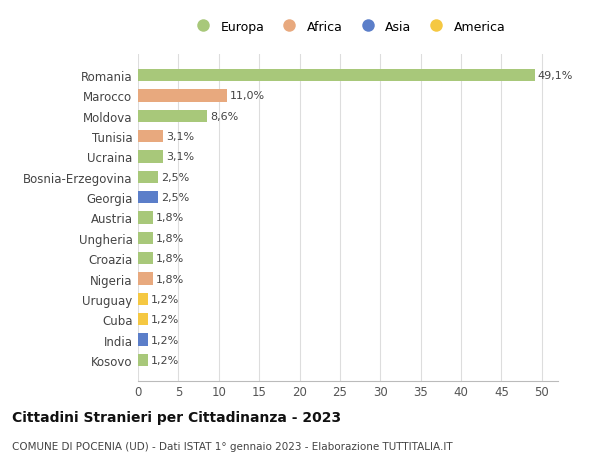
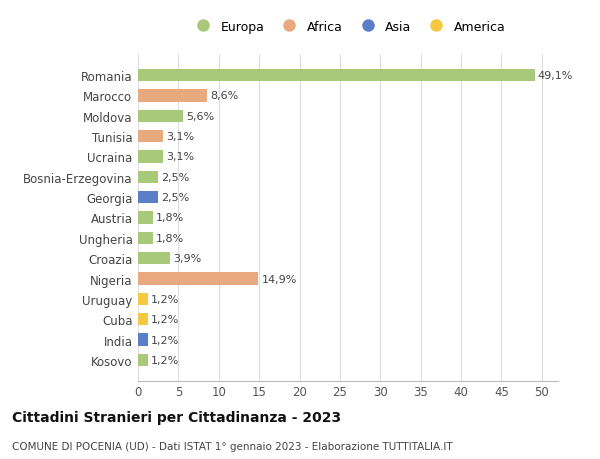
Marocco: 11,0% -> 8,6%
Moldova: 8,6% -> 5,6%
Croazia: 1,8% -> 3,9%
Nigeria: 1,8% -> 14,9%
